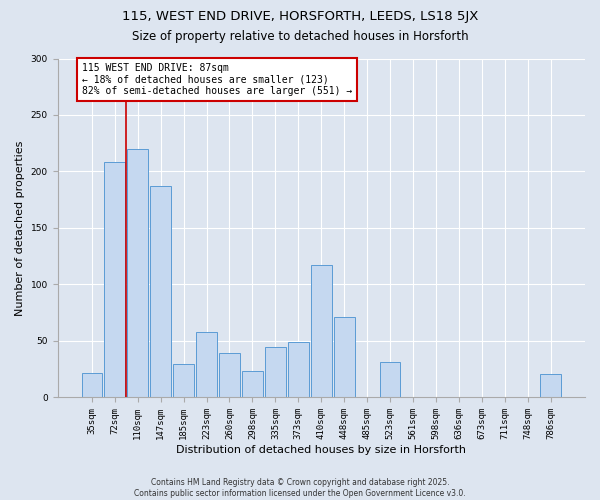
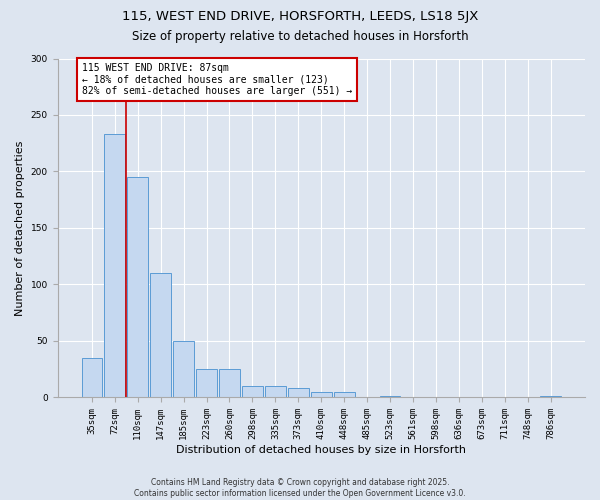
35sqm: 22 -> 35
72sqm: 208 -> 233
110sqm: 220 -> 195
147sqm: 187 -> 110
185sqm: 30 -> 50
223sqm: 58 -> 25
260sqm: 39 -> 25
298sqm: 23 -> 10
335sqm: 45 -> 10
373sqm: 49 -> 8
410sqm: 117 -> 5
448sqm: 71 -> 5
523sqm: 31 -> 1
786sqm: 21 -> 1
